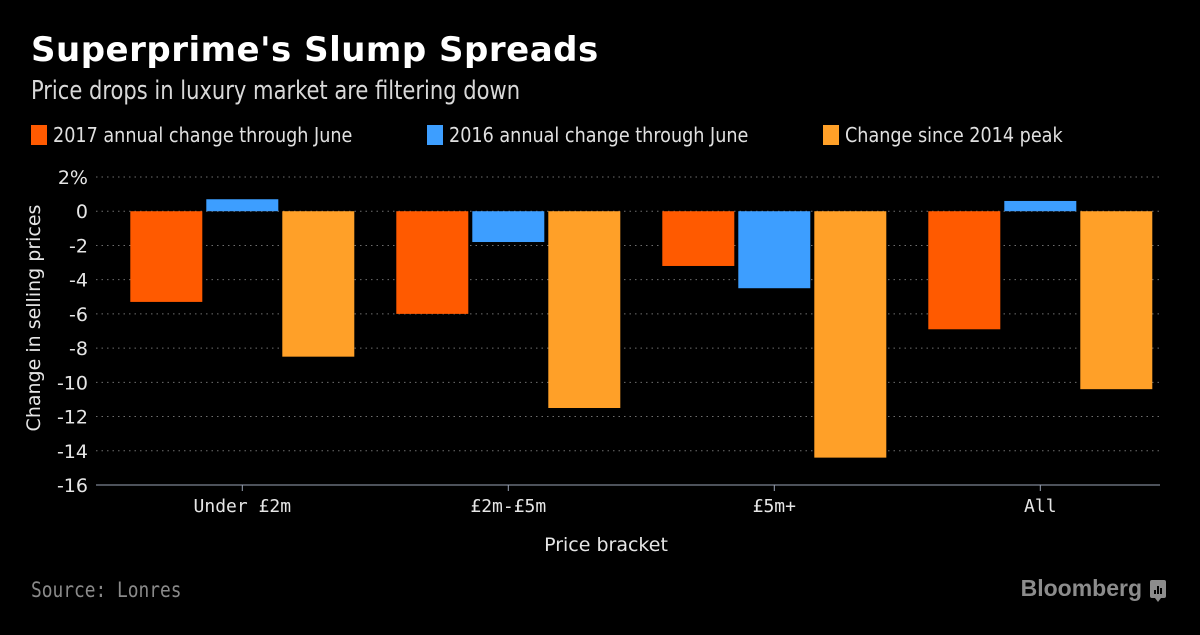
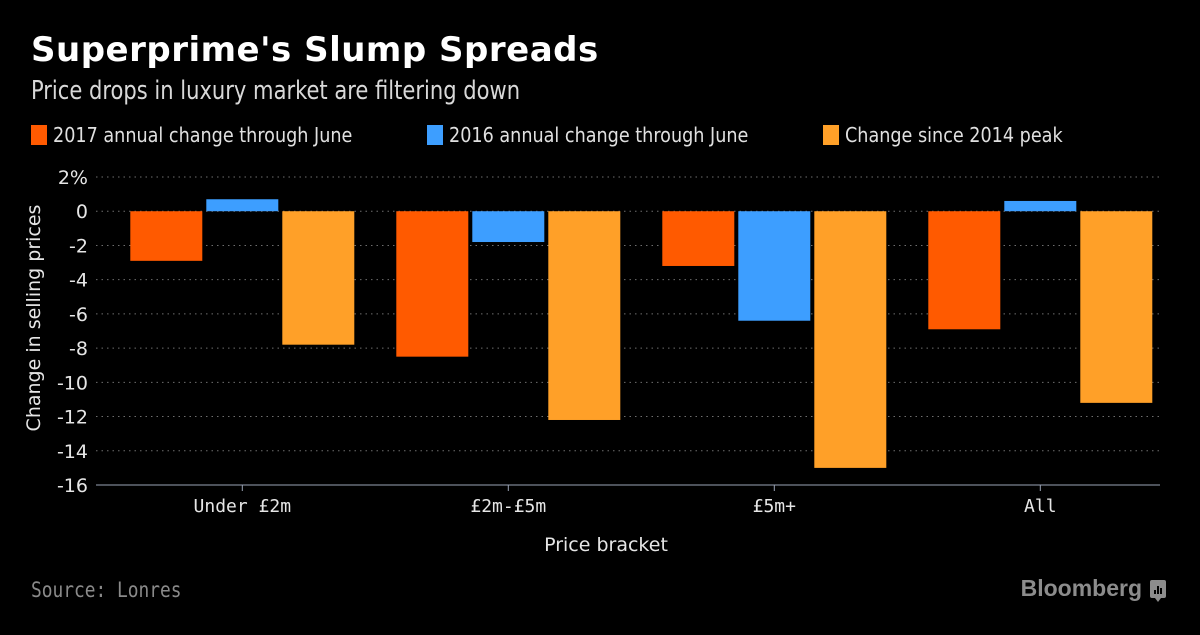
2017 annual change through June/Under £2m: -5.3% -> -2.9%
Change since 2014 peak/Under £2m: -8.5% -> -7.8%
2017 annual change through June/£2m-£5m: -6.0% -> -8.5%
Change since 2014 peak/£2m-£5m: -11.5% -> -12.2%
2016 annual change through June/£5m+: -4.5% -> -6.4%
Change since 2014 peak/£5m+: -14.4% -> -15.0%
Change since 2014 peak/All: -10.4% -> -11.2%
